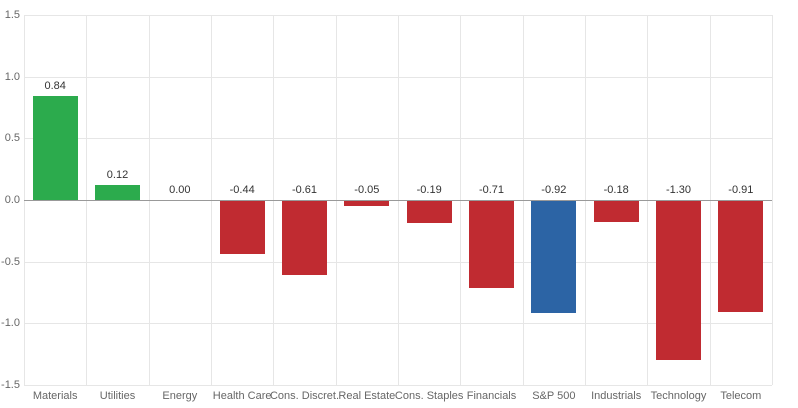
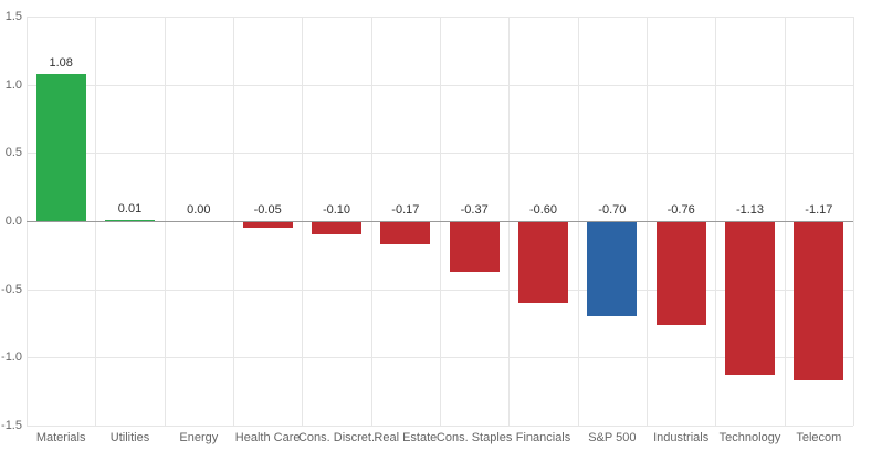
Materials: 0.84 -> 1.08
Utilities: 0.12 -> 0.01
Health Care: -0.44 -> -0.05
Cons. Discret.: -0.61 -> -0.10
Real Estate: -0.05 -> -0.17
Cons. Staples: -0.19 -> -0.37
Financials: -0.71 -> -0.60
S&P 500: -0.92 -> -0.70
Industrials: -0.18 -> -0.76
Technology: -1.30 -> -1.13
Telecom: -0.91 -> -1.17
